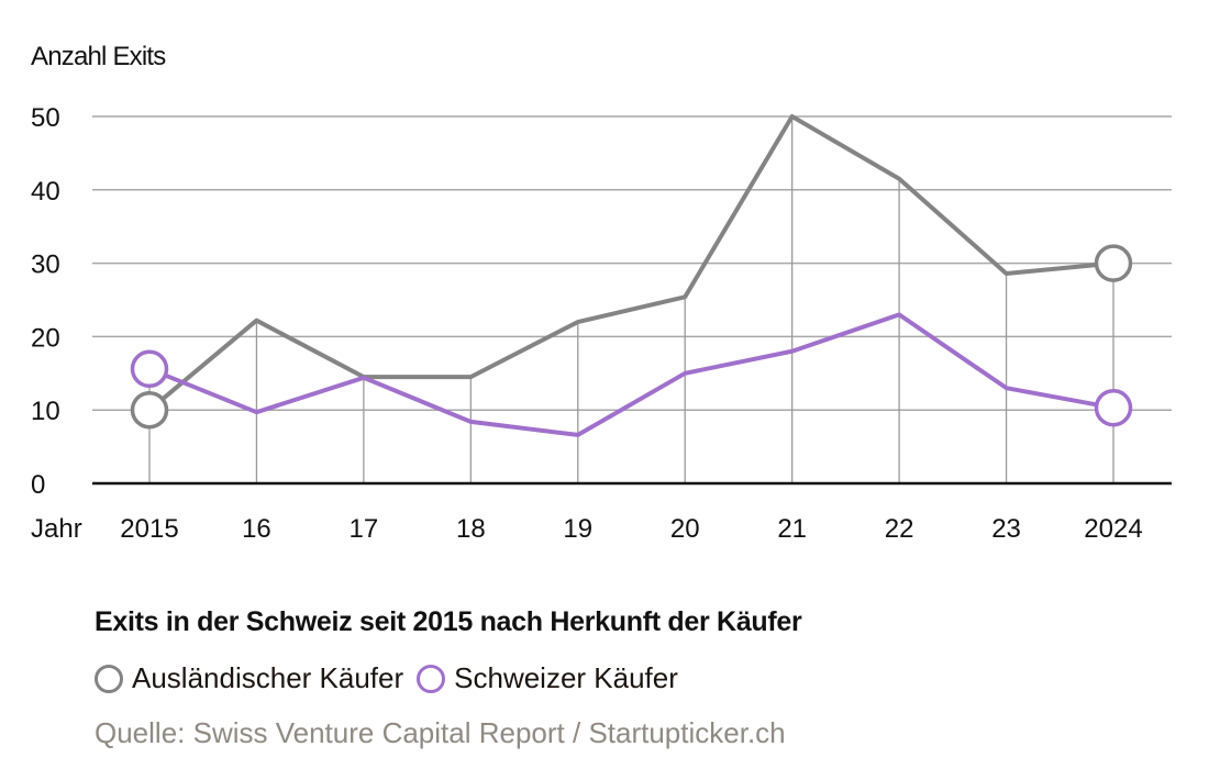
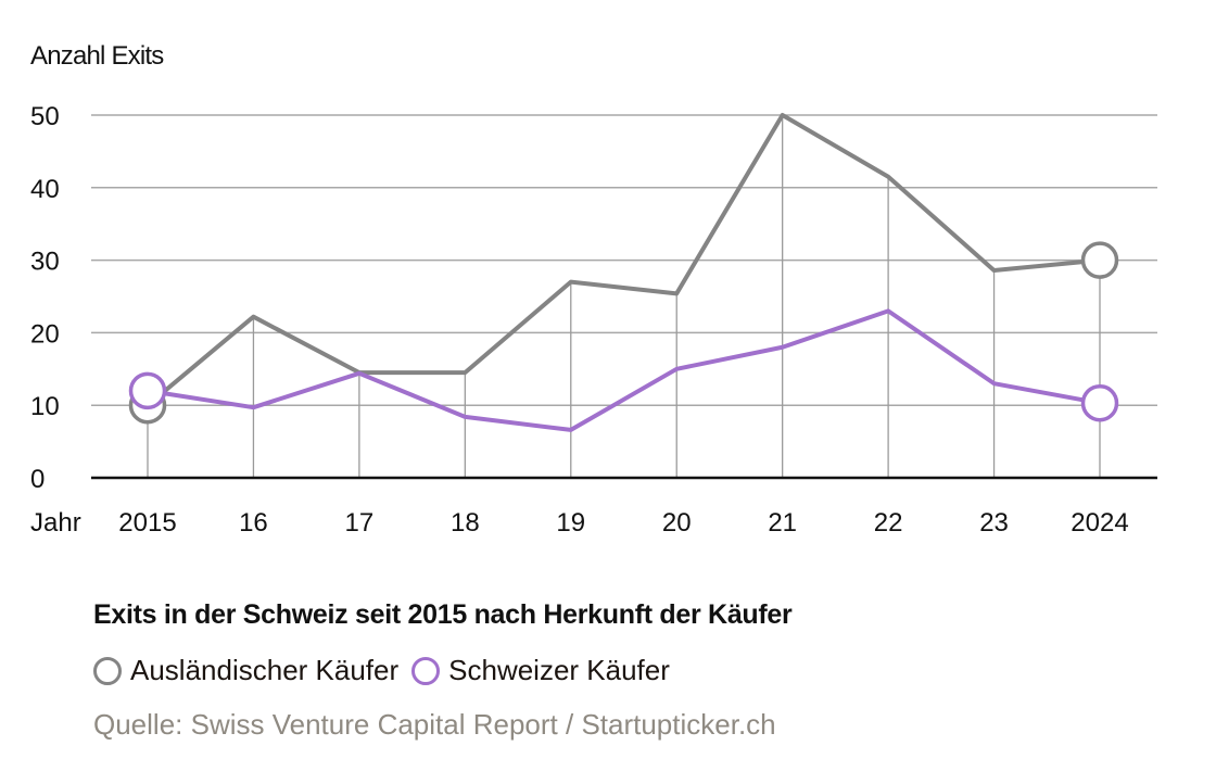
Schweizer Käufer/2015: 16 -> 12
Ausländischer Käufer/19: 22 -> 27
